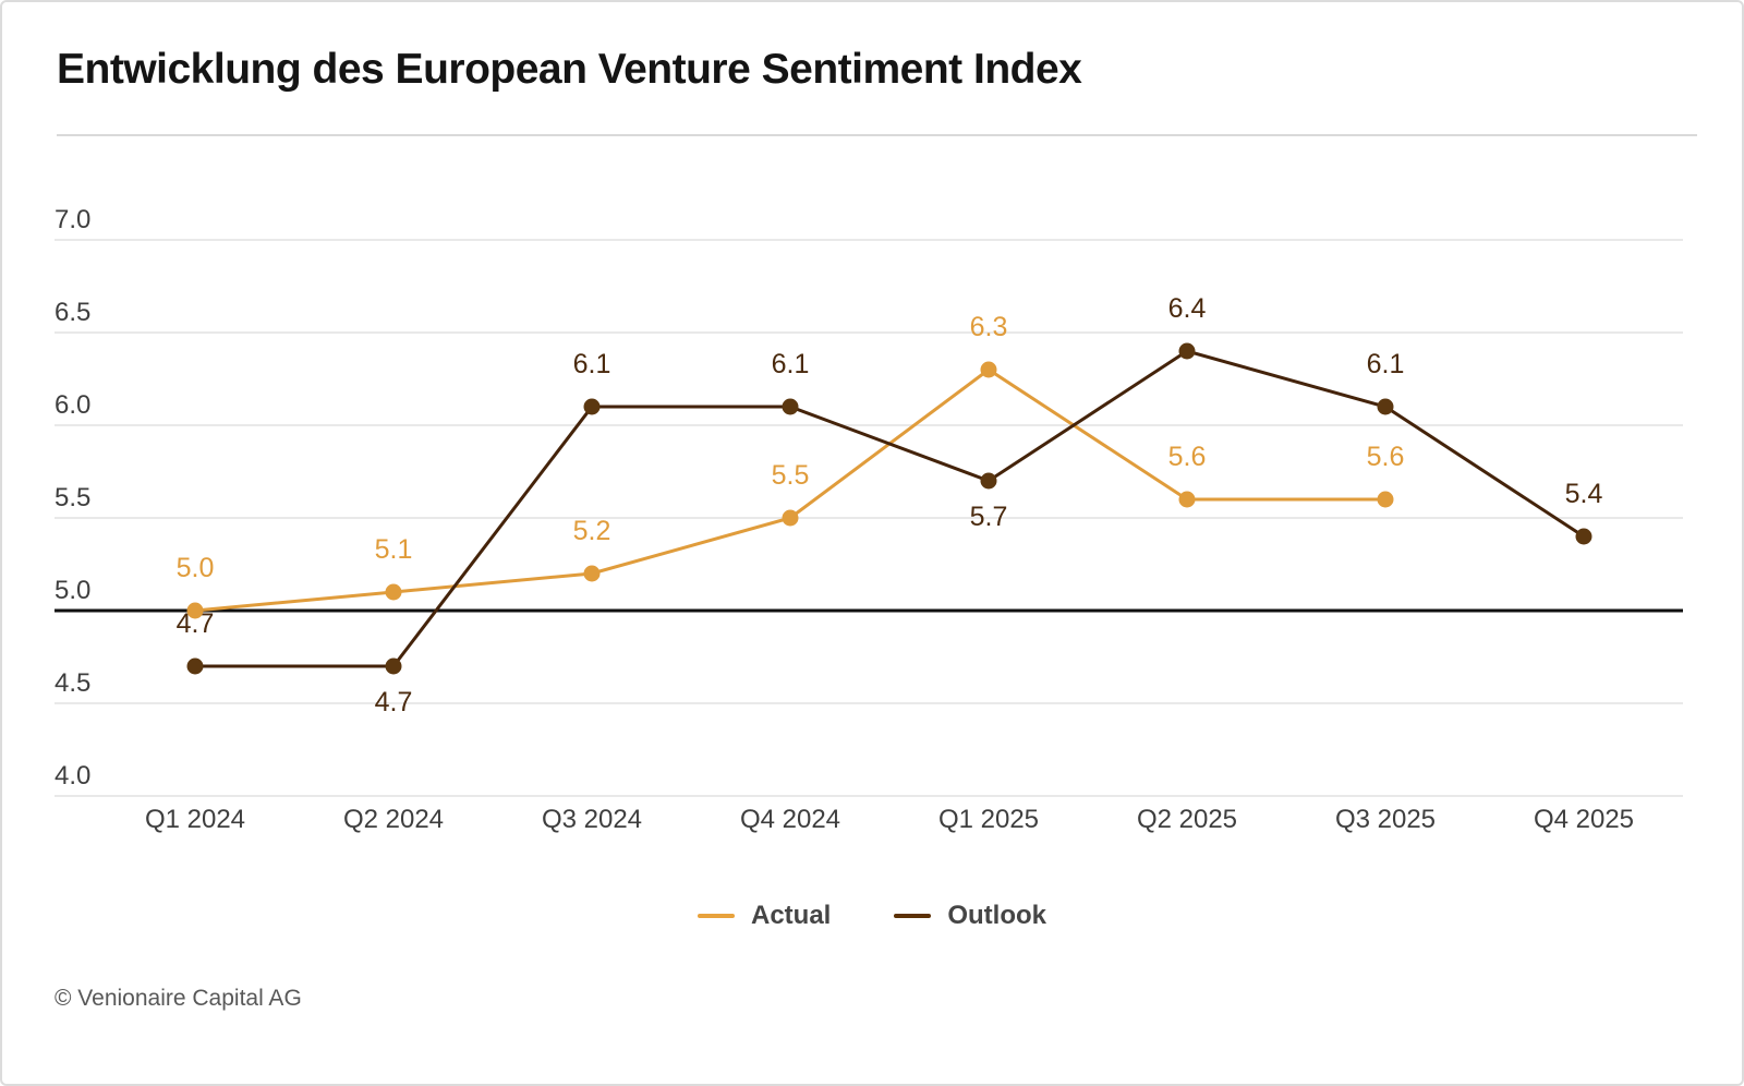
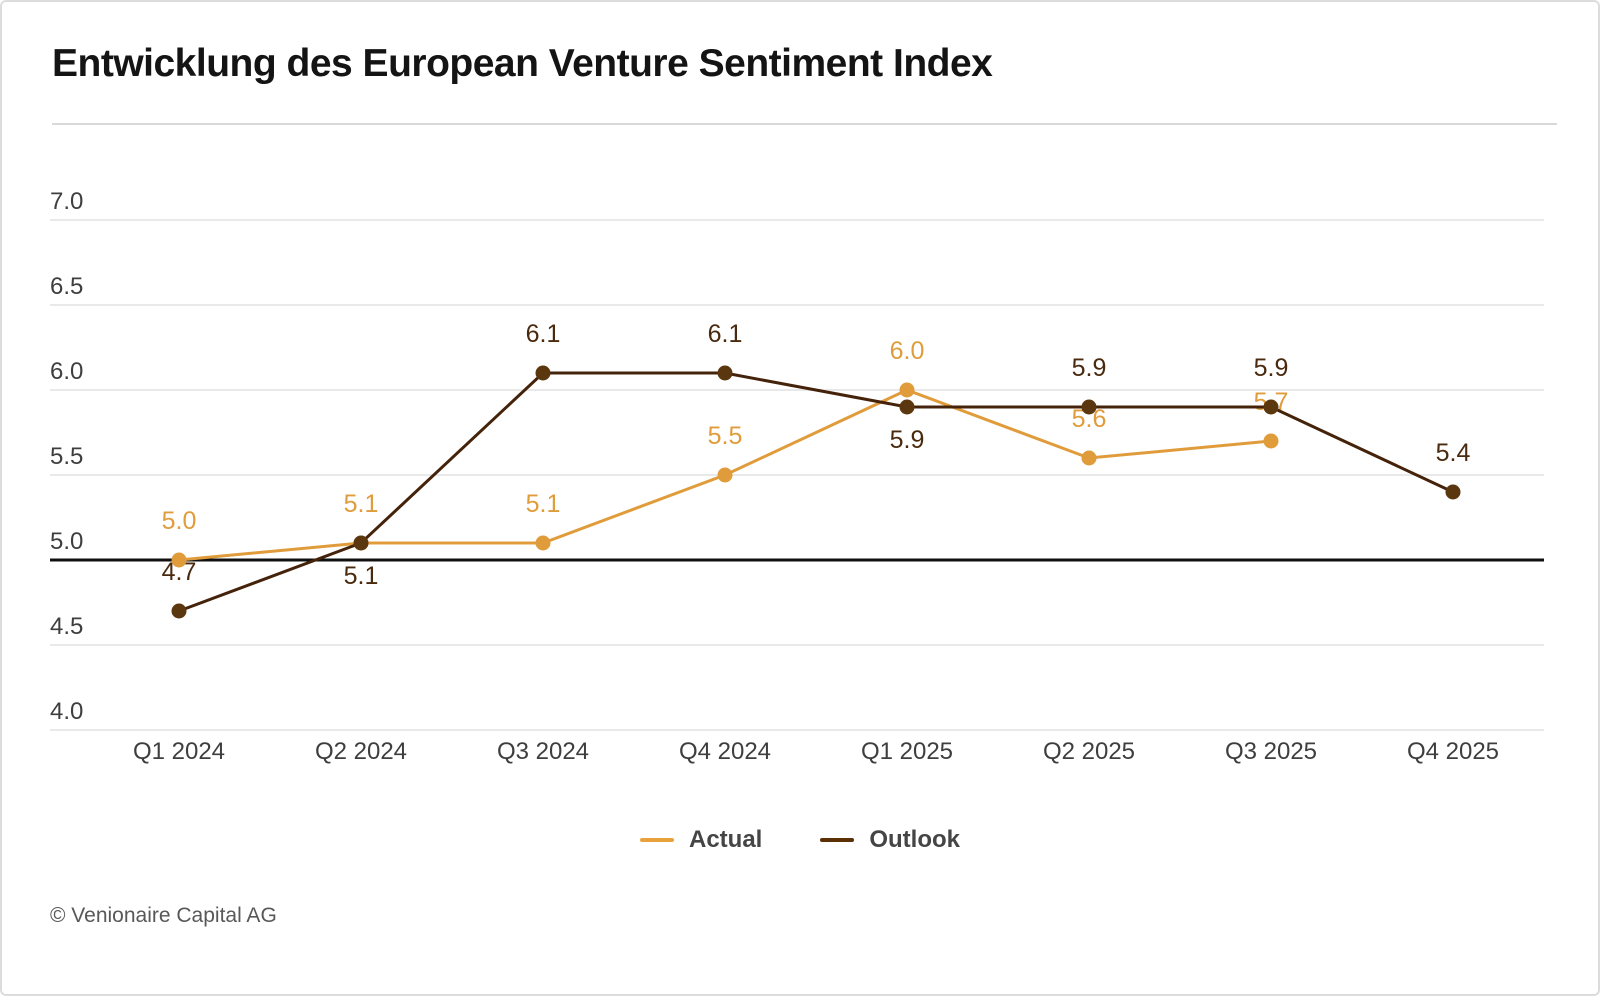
Outlook/Q2 2024: 4.7 -> 5.1
Actual/Q3 2024: 5.2 -> 5.1
Actual/Q1 2025: 6.3 -> 6.0
Outlook/Q1 2025: 5.7 -> 5.9
Outlook/Q2 2025: 6.4 -> 5.9
Actual/Q3 2025: 5.6 -> 5.7
Outlook/Q3 2025: 6.1 -> 5.9
